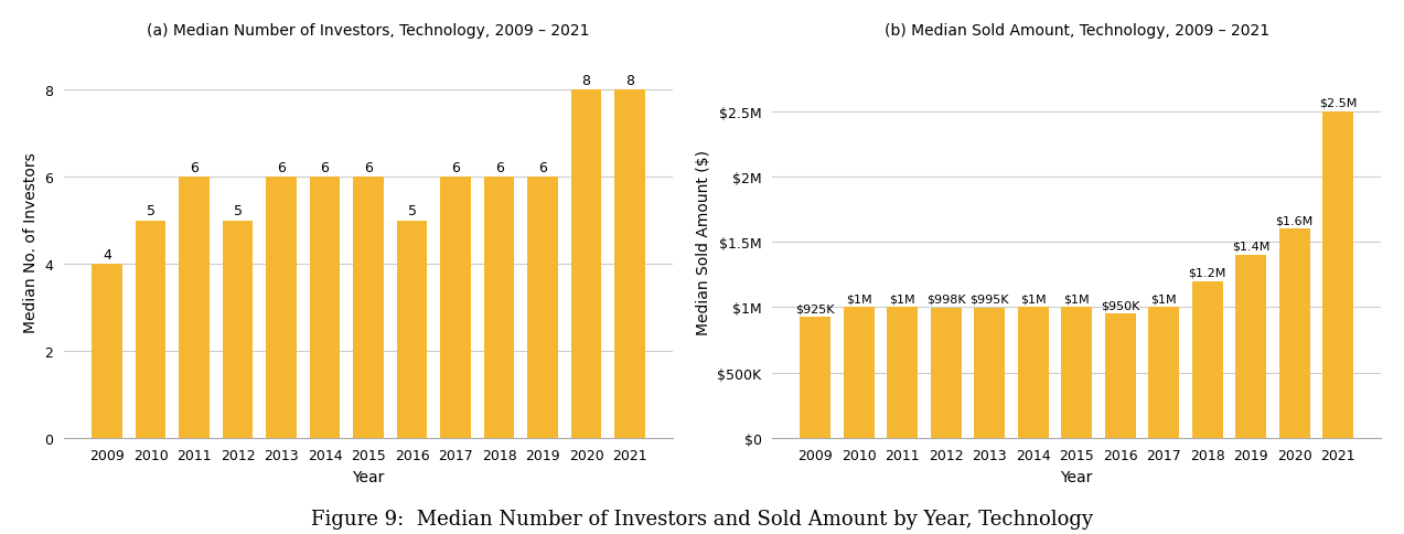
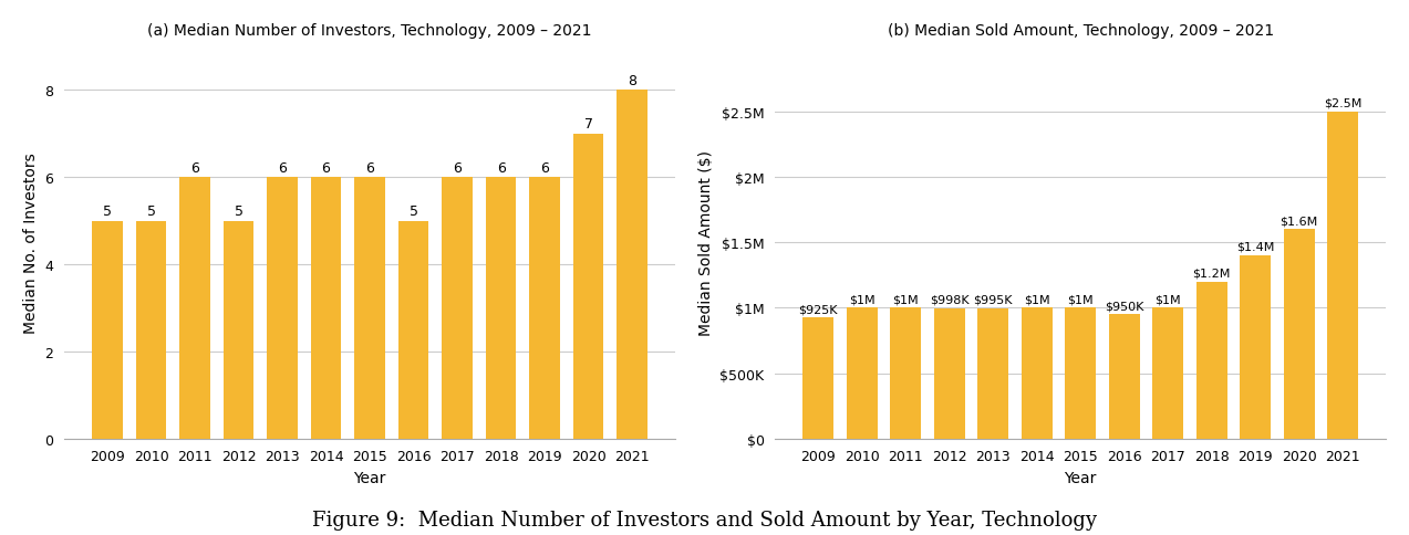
(a) Median Number of Investors, Technology, 2009 – 2021/2009: 4 -> 5
(a) Median Number of Investors, Technology, 2009 – 2021/2020: 8 -> 7
